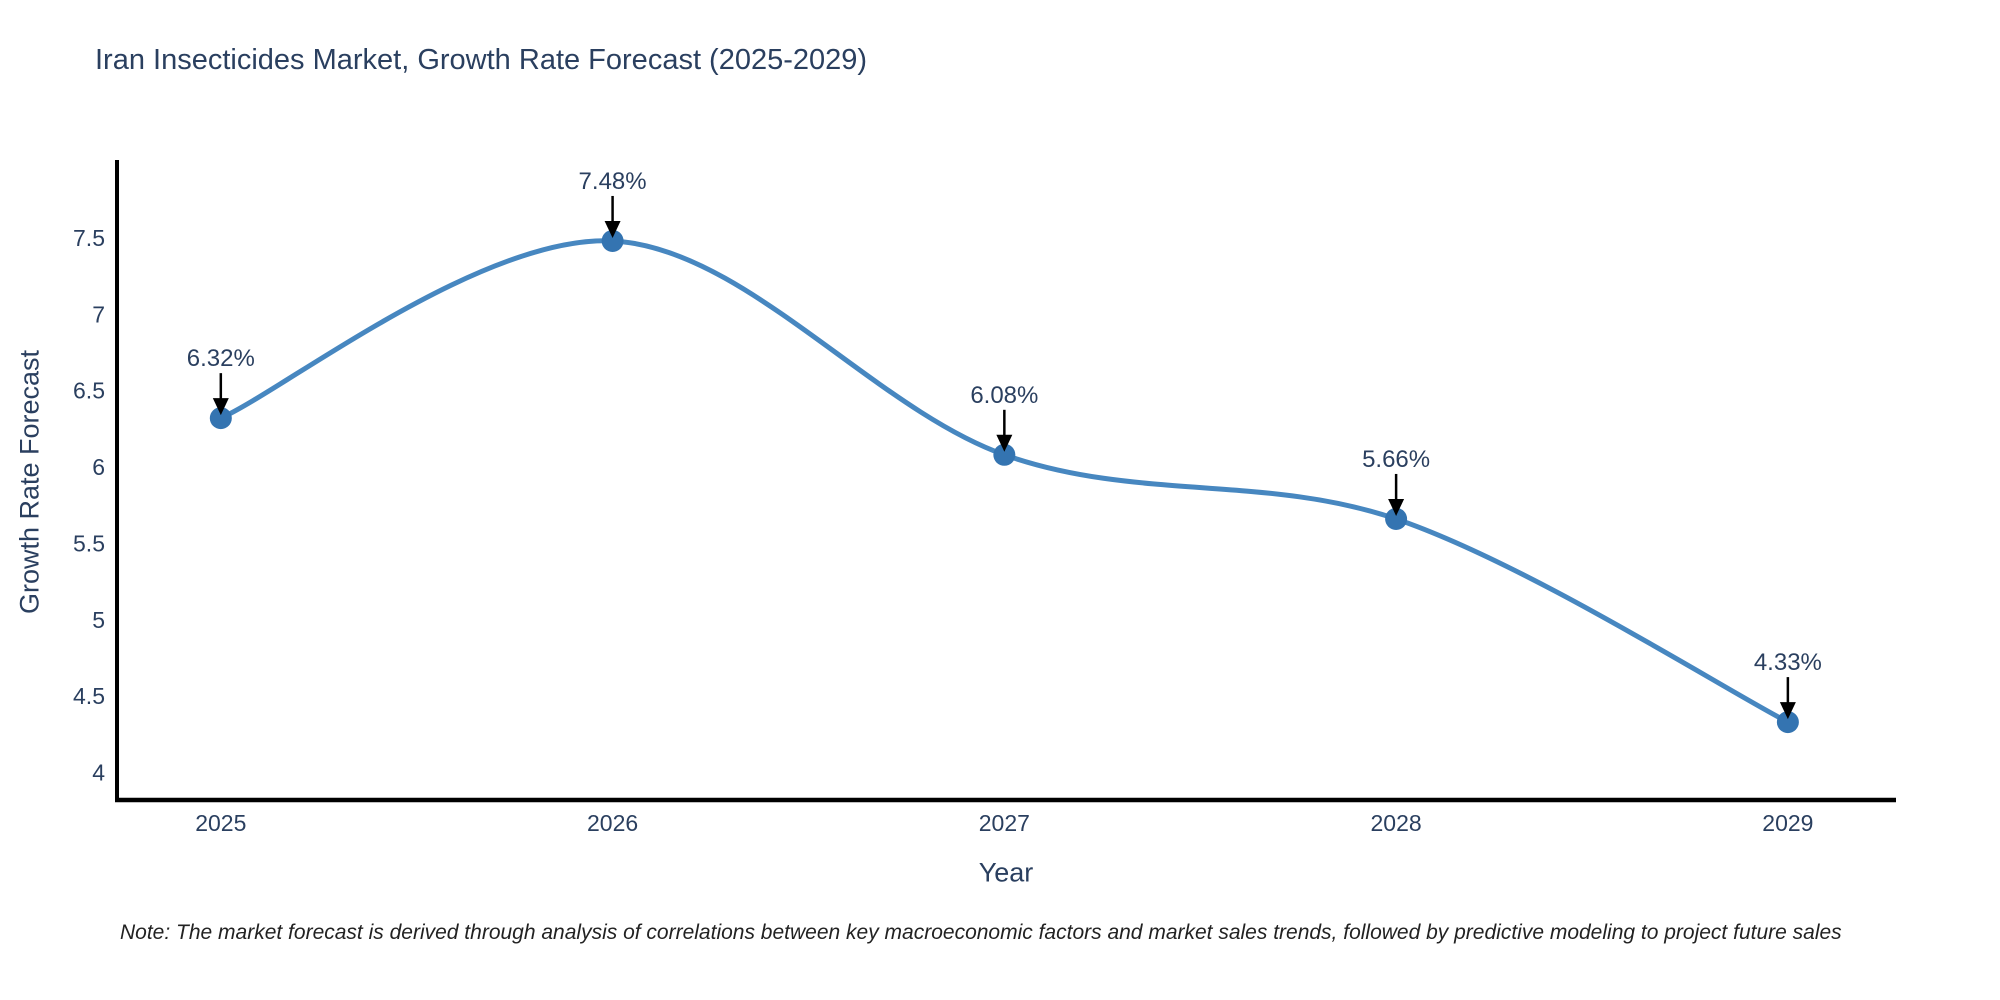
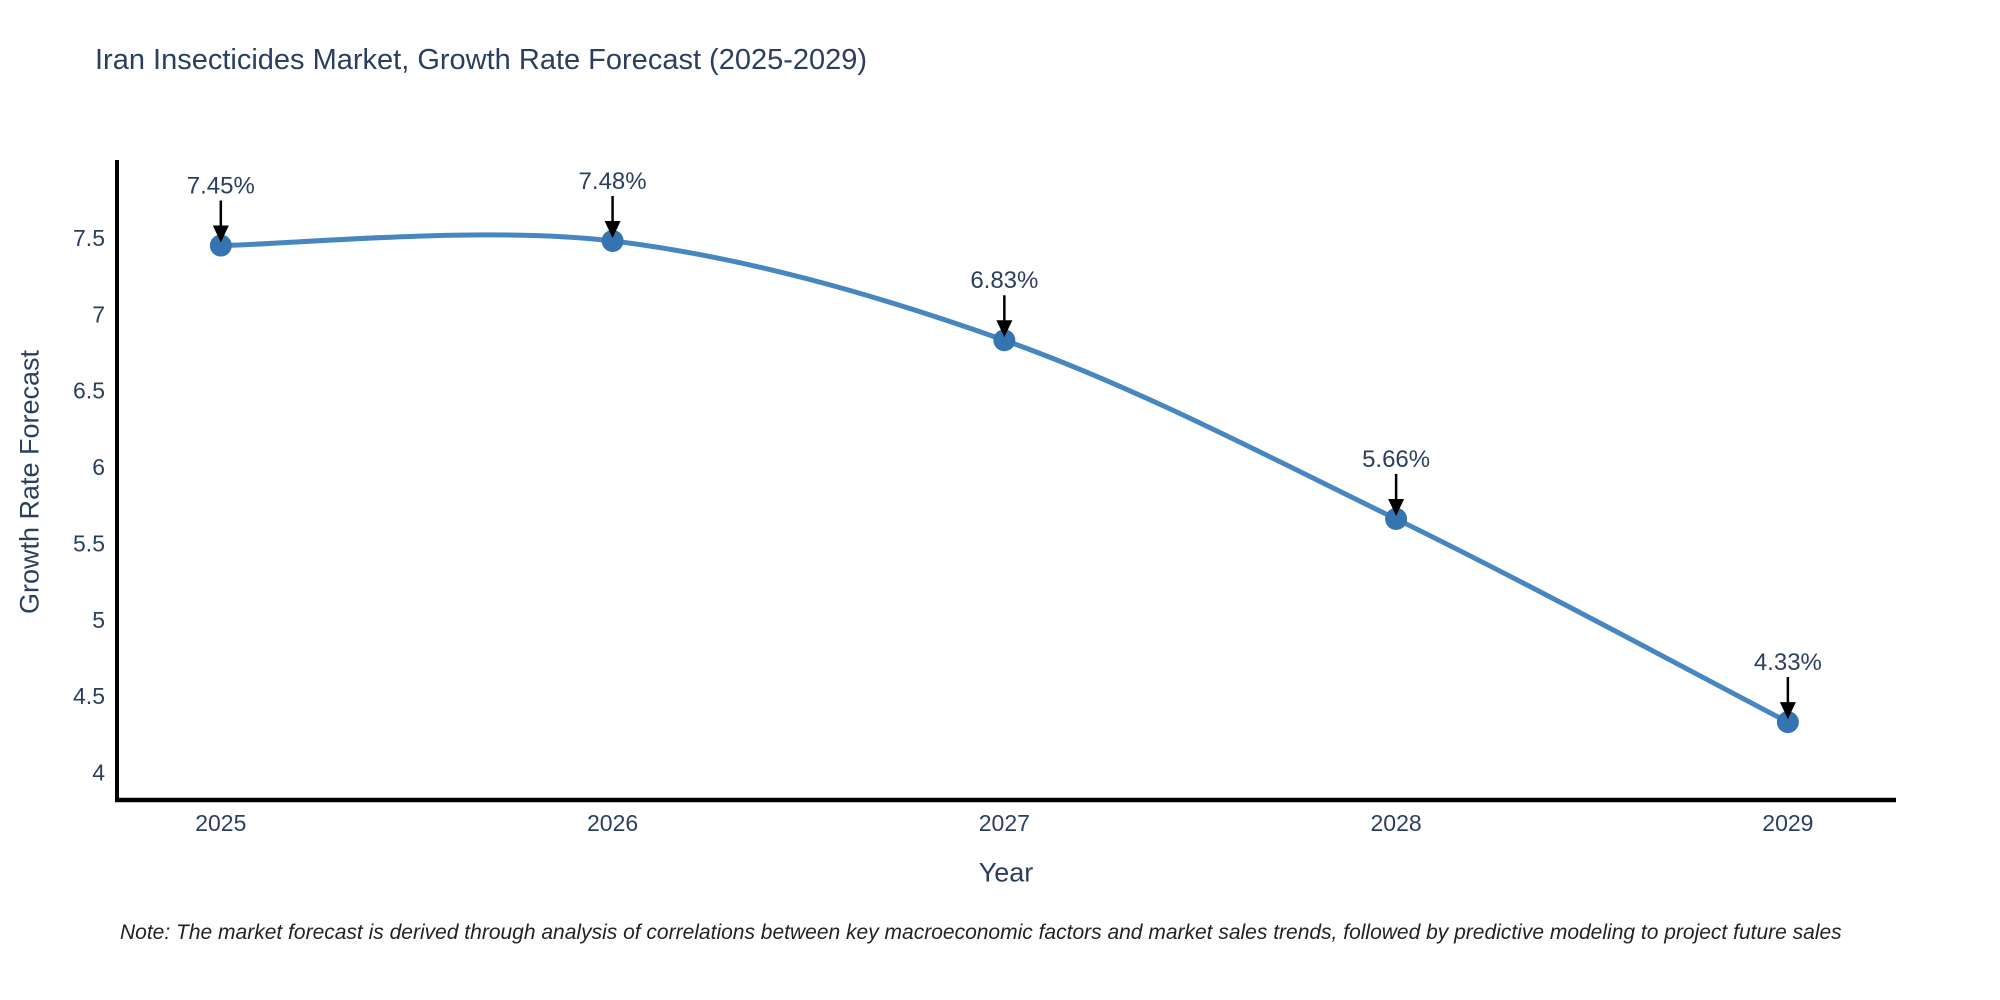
2025: 6.32% -> 7.45%
2027: 6.08% -> 6.83%
